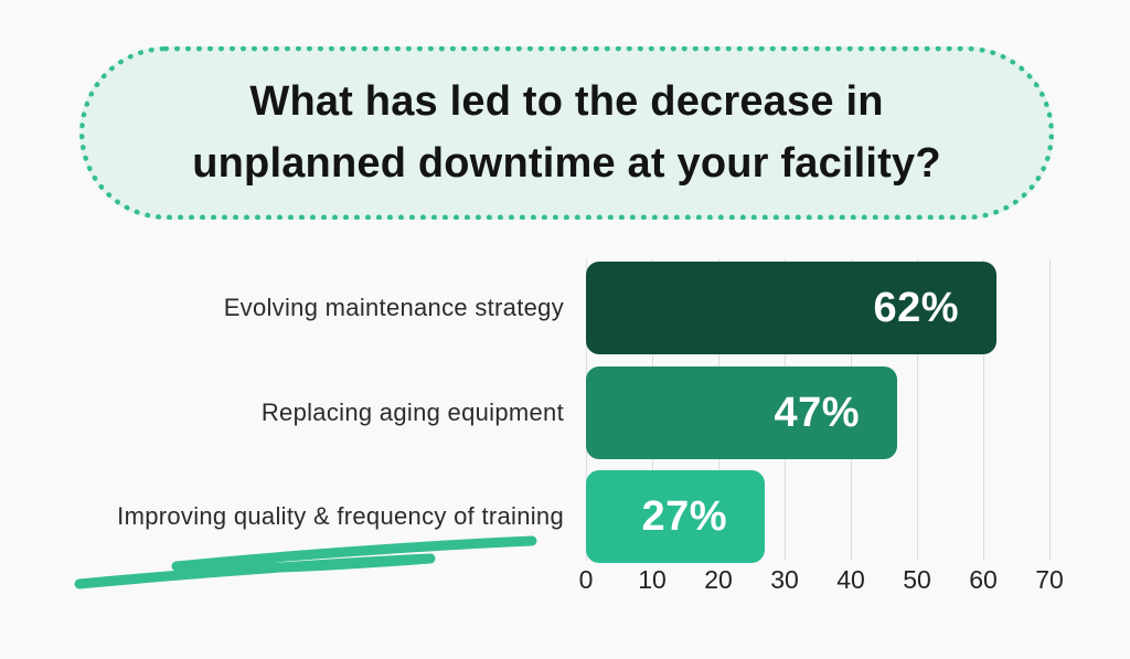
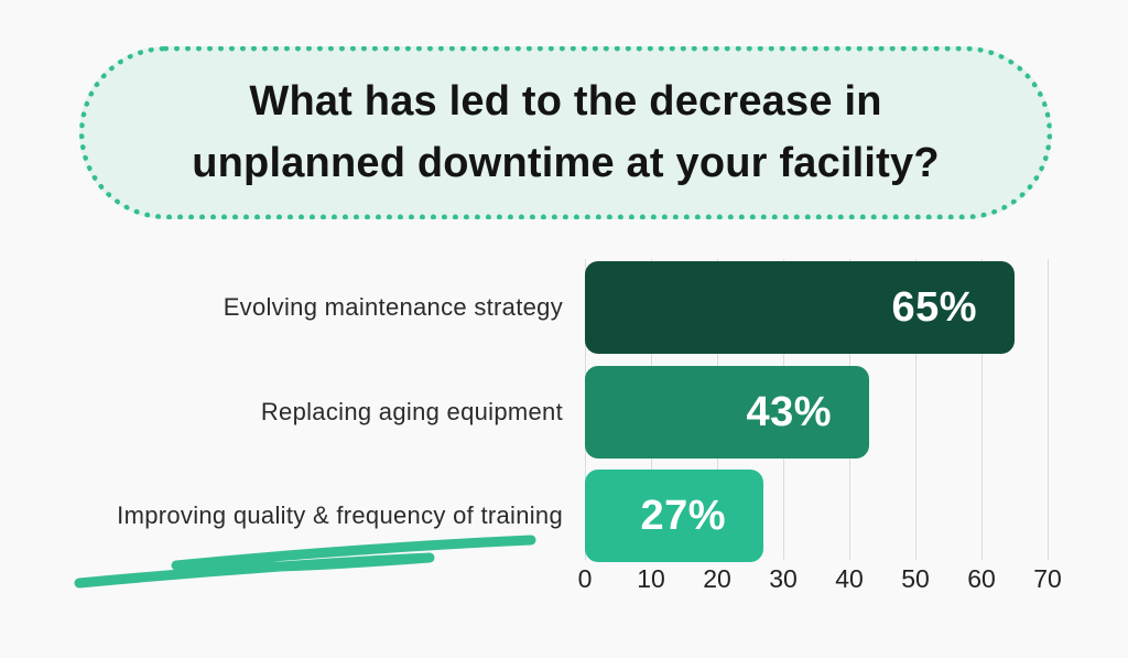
Evolving maintenance strategy: 62% -> 65%
Replacing aging equipment: 47% -> 43%
